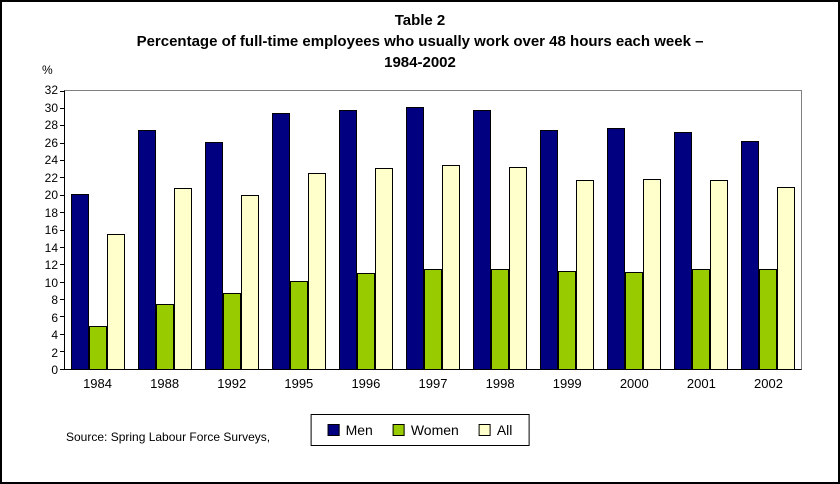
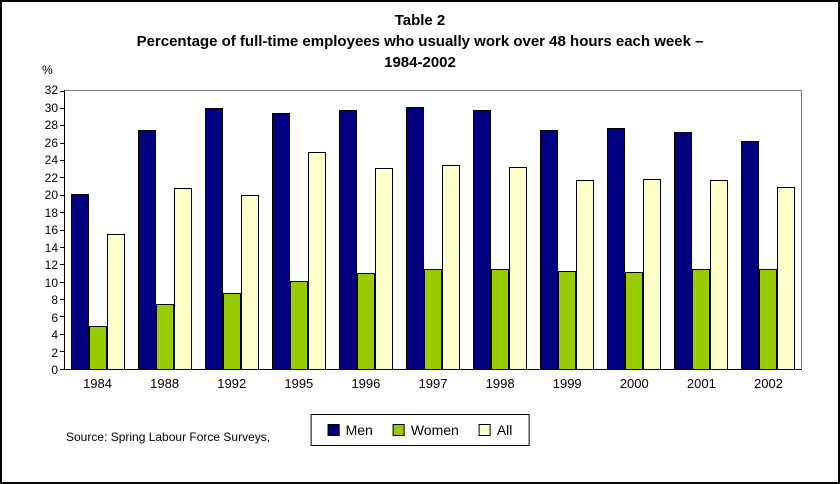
Men/1992: 26 -> 30
All/1995: 23 -> 25
